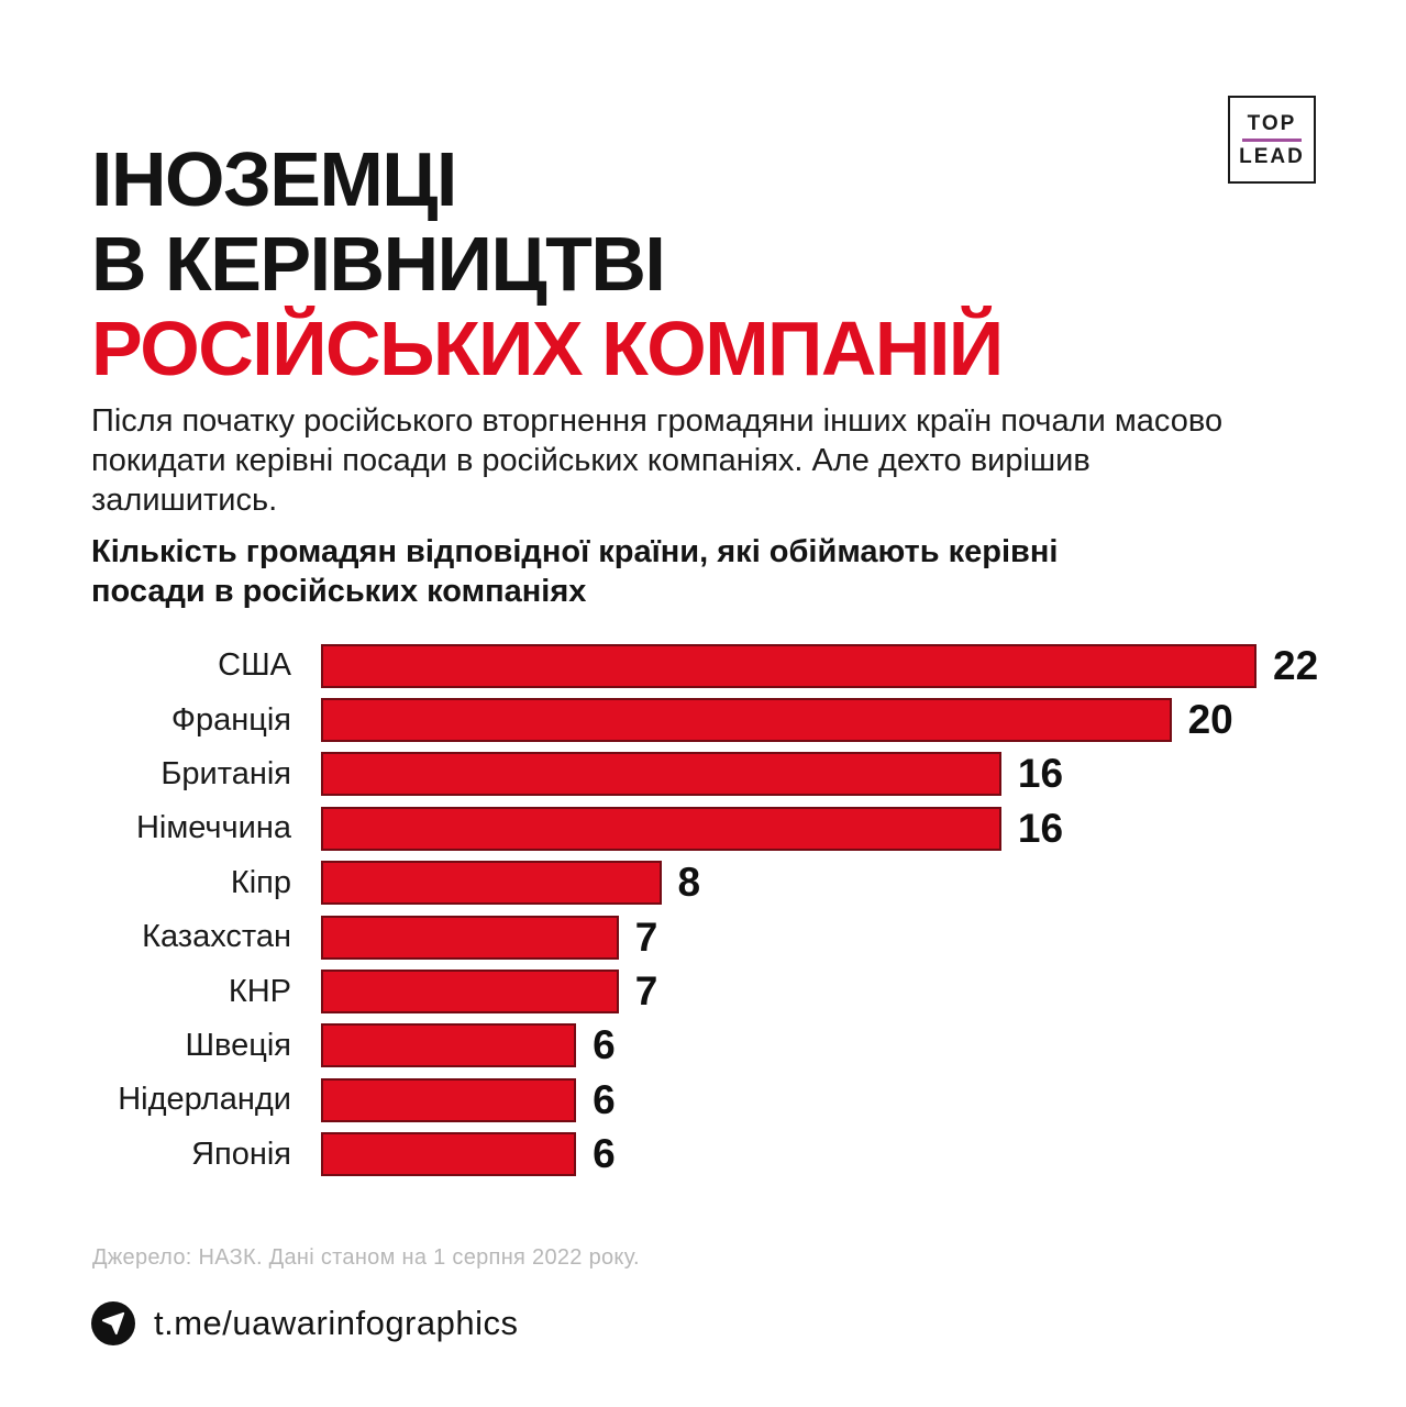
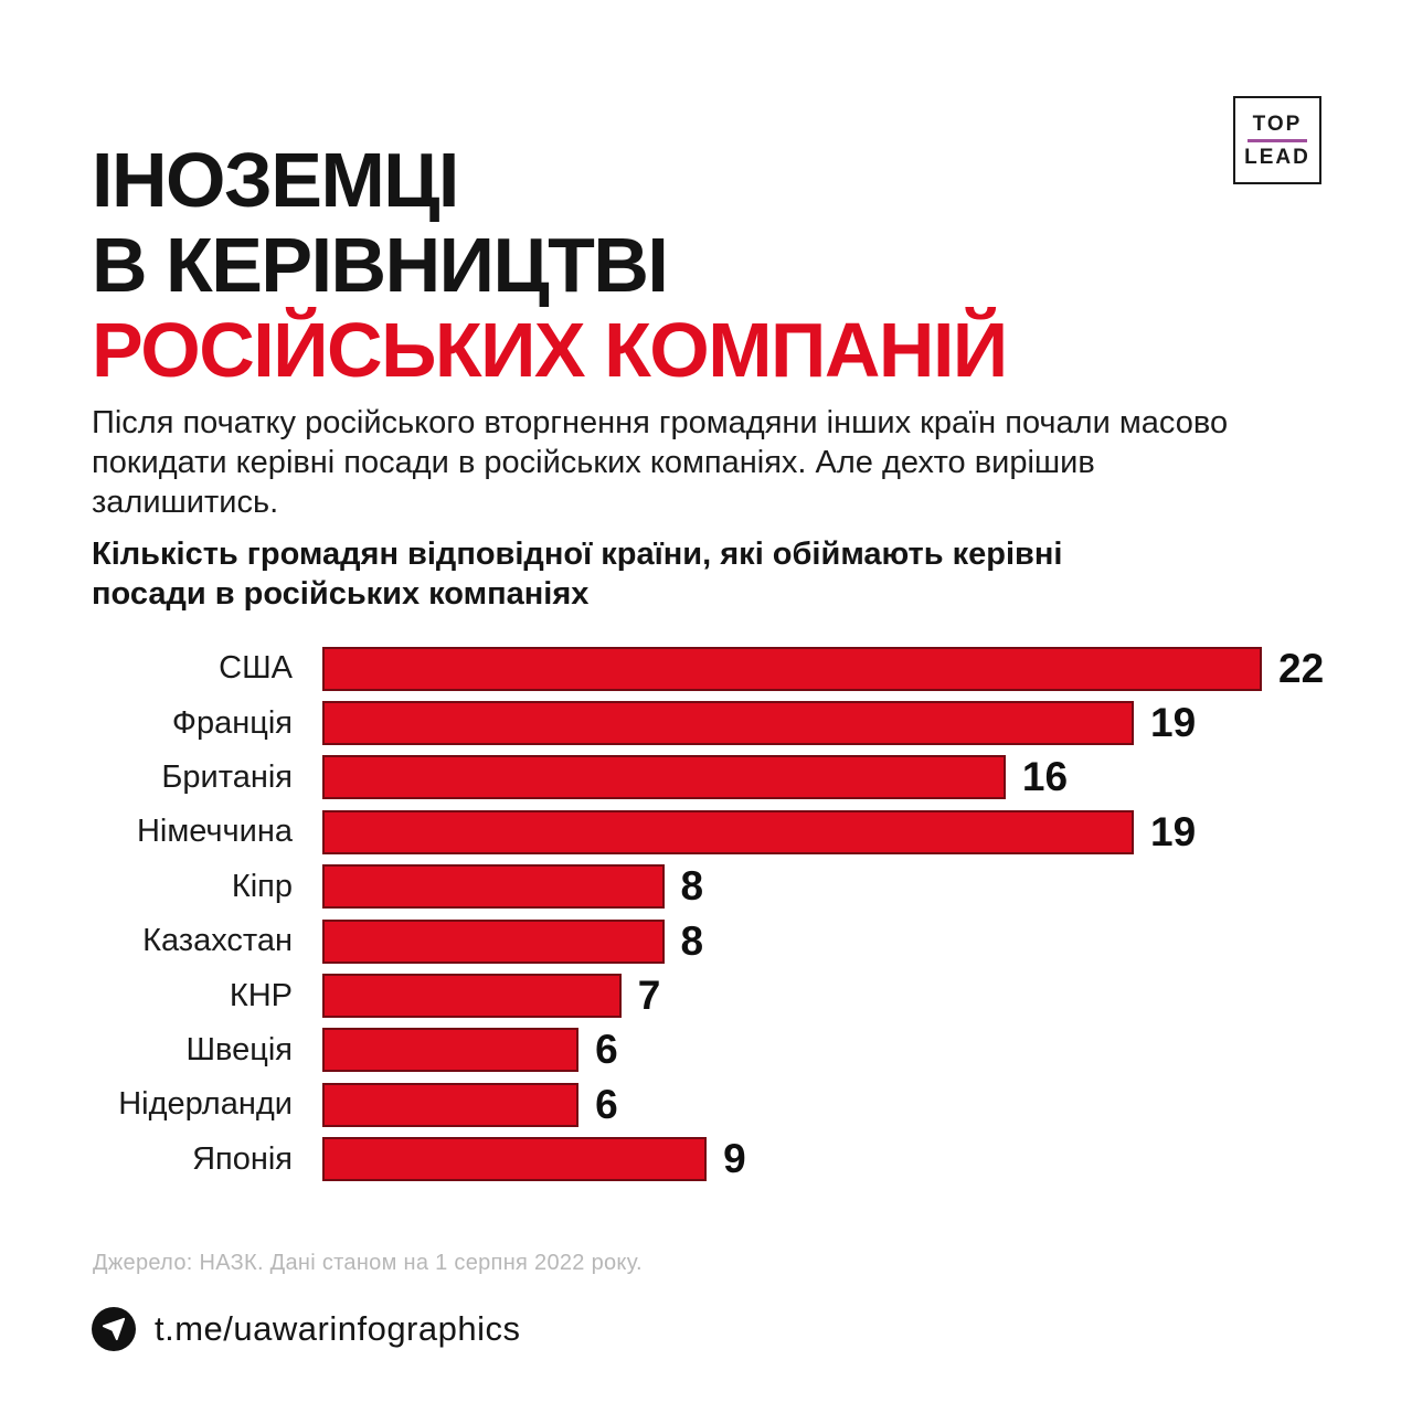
Франція: 20 -> 19
Німеччина: 16 -> 19
Казахстан: 7 -> 8
Японія: 6 -> 9
